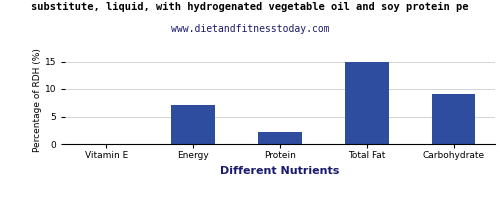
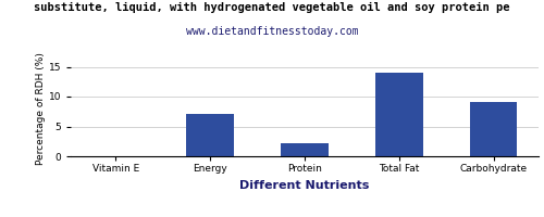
Total Fat: 15.0 -> 14.0
